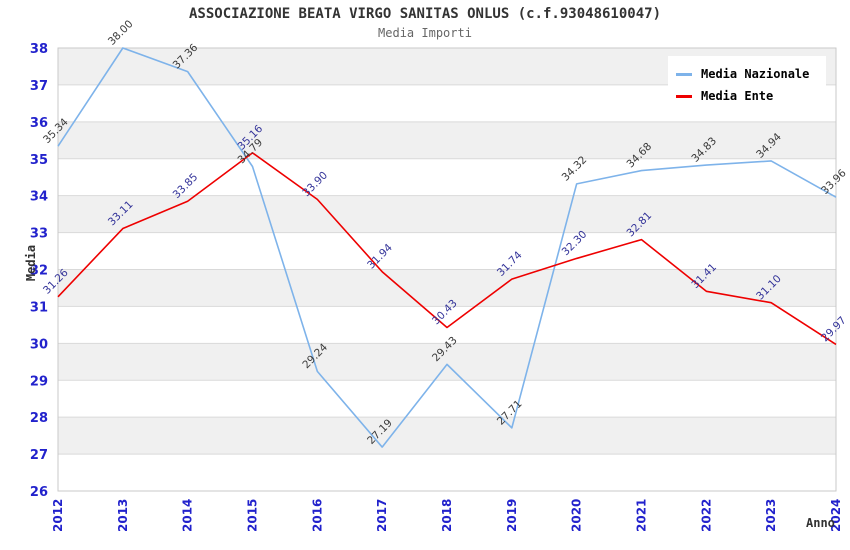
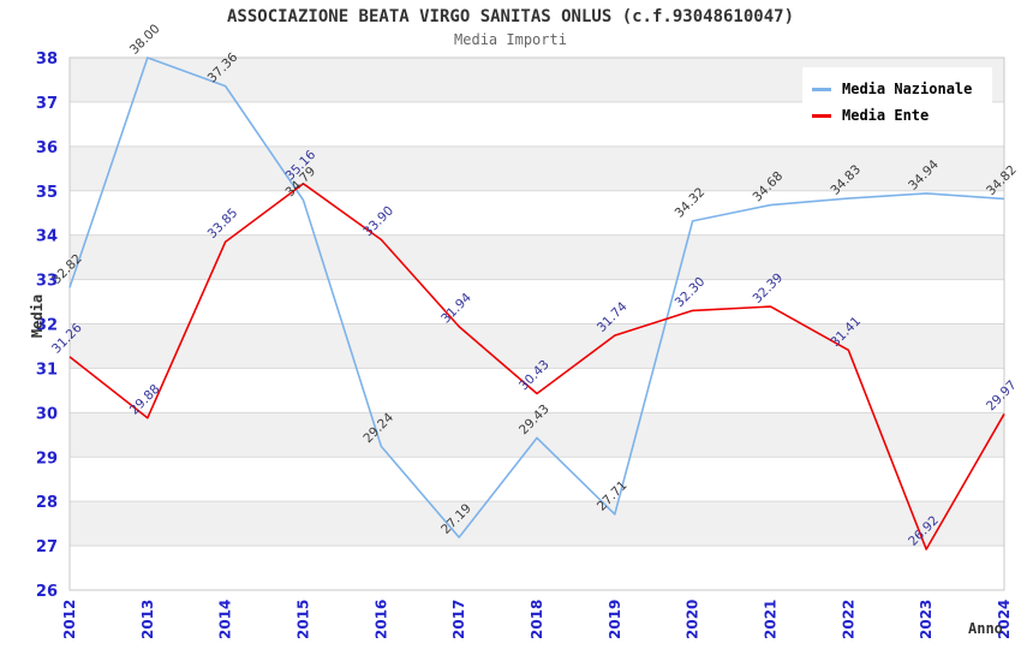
Media Nazionale/2012: 35.34 -> 32.82
Media Ente/2013: 33.11 -> 29.88
Media Ente/2021: 32.81 -> 32.39
Media Ente/2023: 31.10 -> 26.92
Media Nazionale/2024: 33.96 -> 34.82
